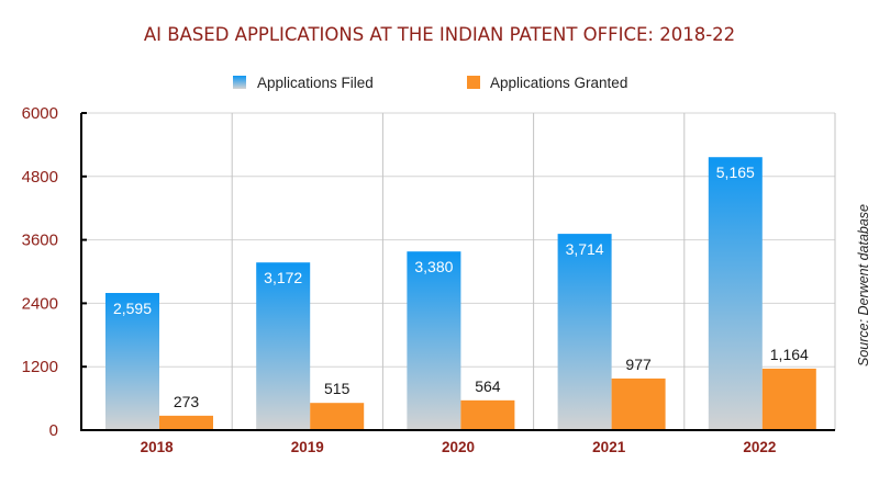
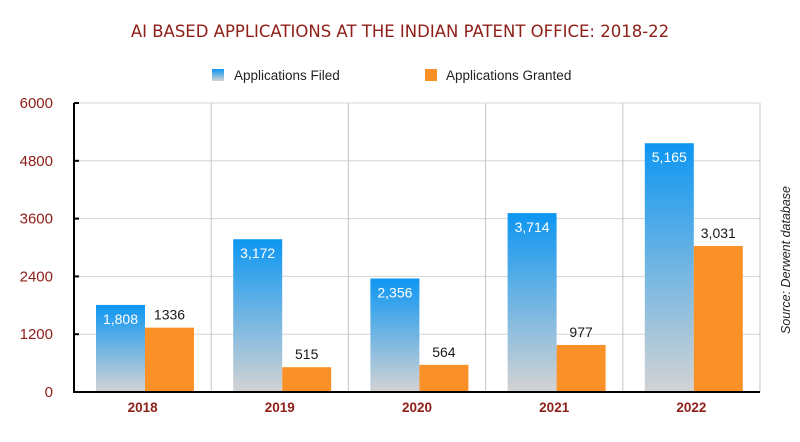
Applications Filed/2018: 2,595 -> 1,808
Applications Granted/2018: 273 -> 1336
Applications Filed/2020: 3,380 -> 2,356
Applications Granted/2022: 1,164 -> 3,031
